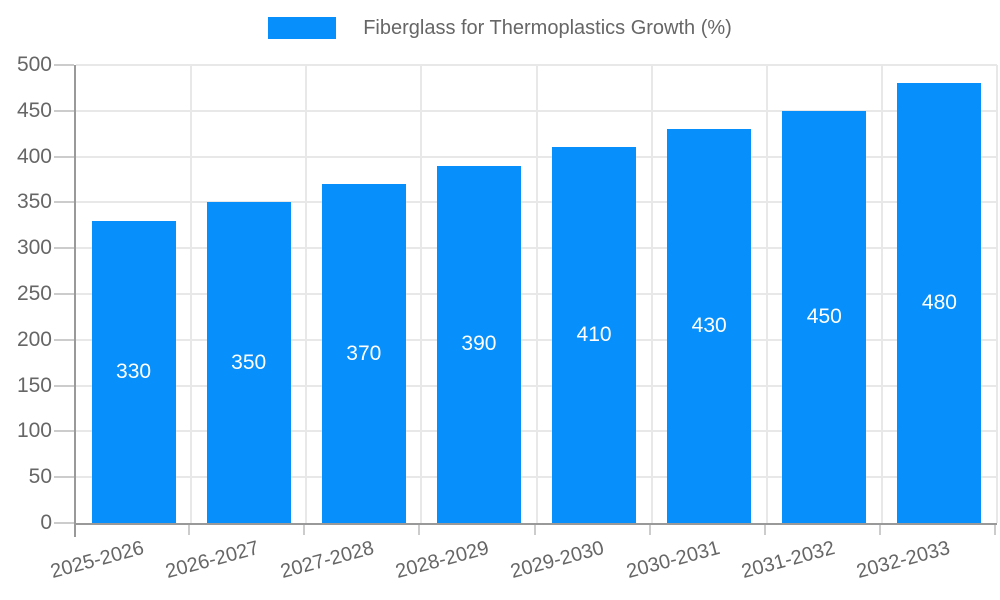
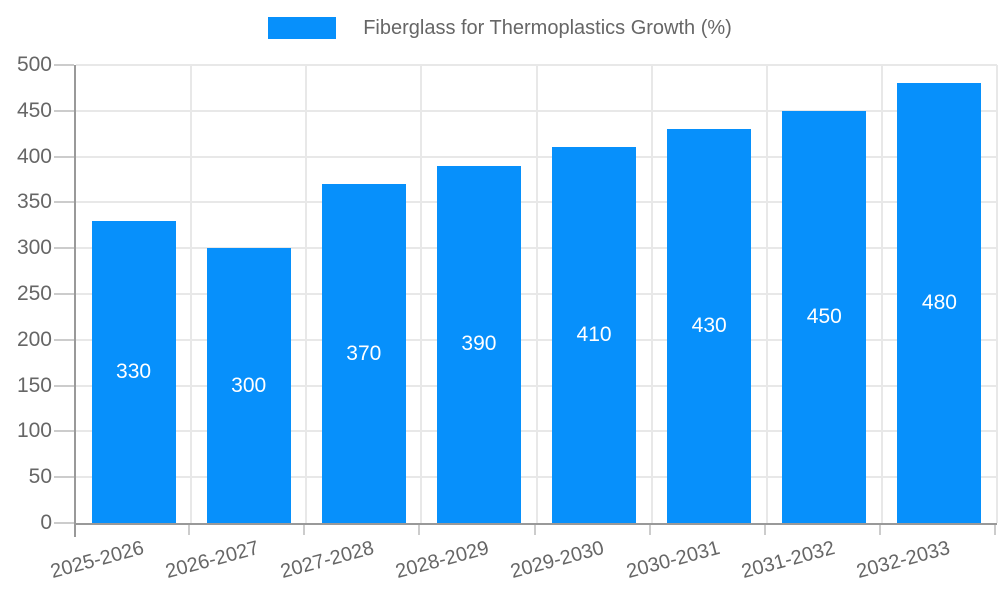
2026-2027: 350 -> 300
